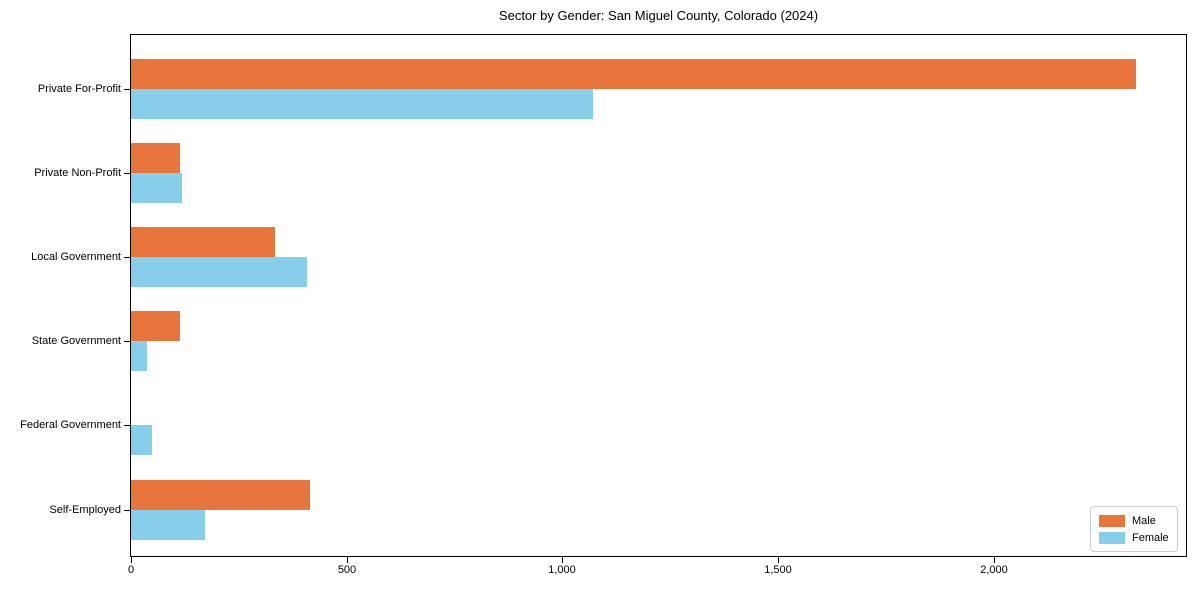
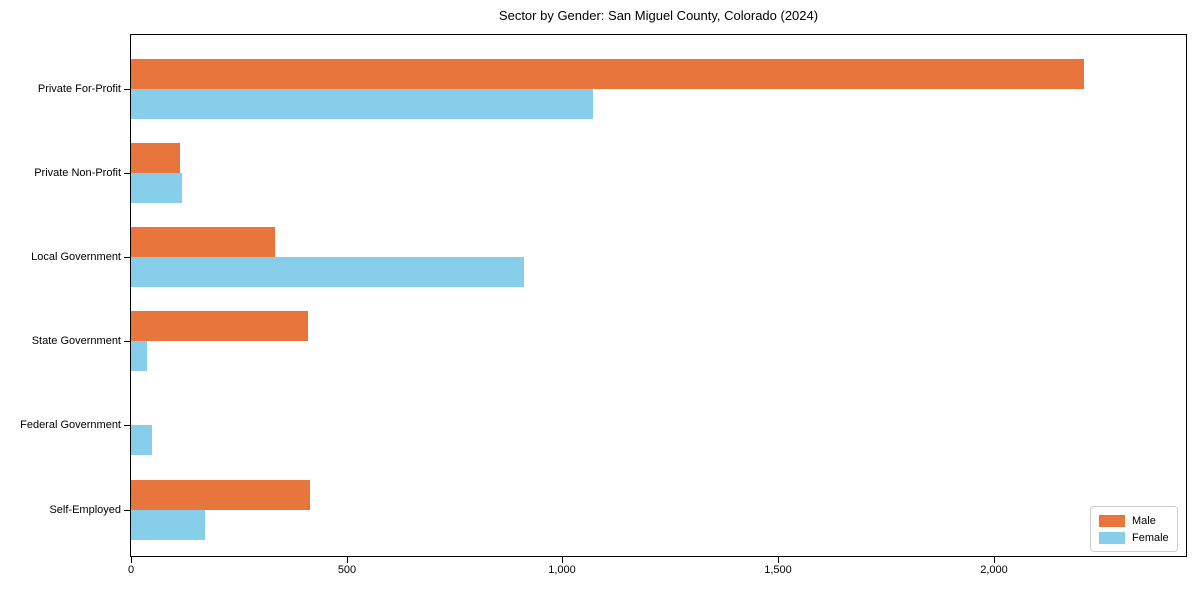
Male/Private For-Profit: 2330 -> 2210
Female/Local Government: 410 -> 910
Male/State Government: 110 -> 410
